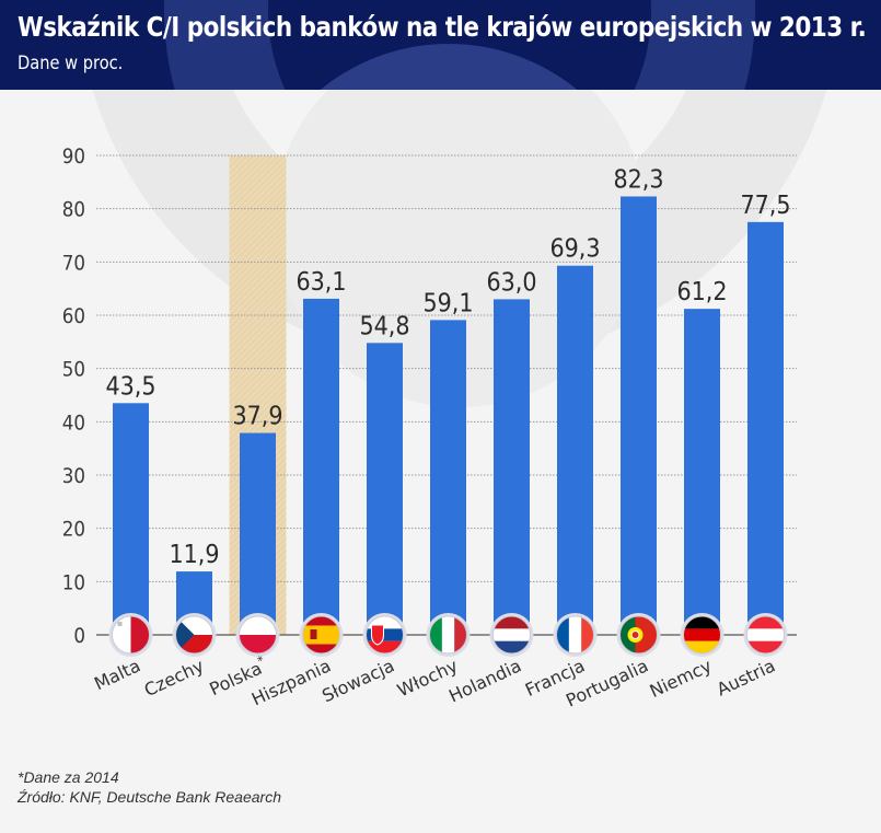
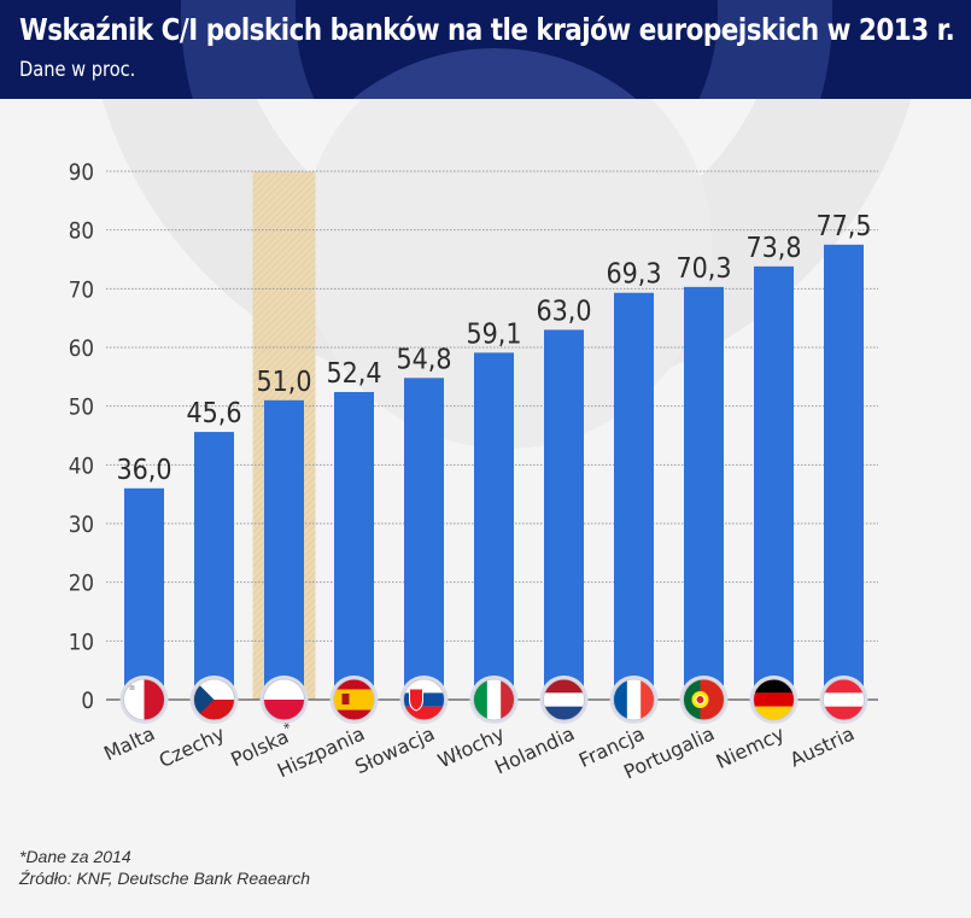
Malta: 43,5 -> 36,0
Czechy: 11,9 -> 45,6
Polska*: 37,9 -> 51,0
Hiszpania: 63,1 -> 52,4
Portugalia: 82,3 -> 70,3
Niemcy: 61,2 -> 73,8
